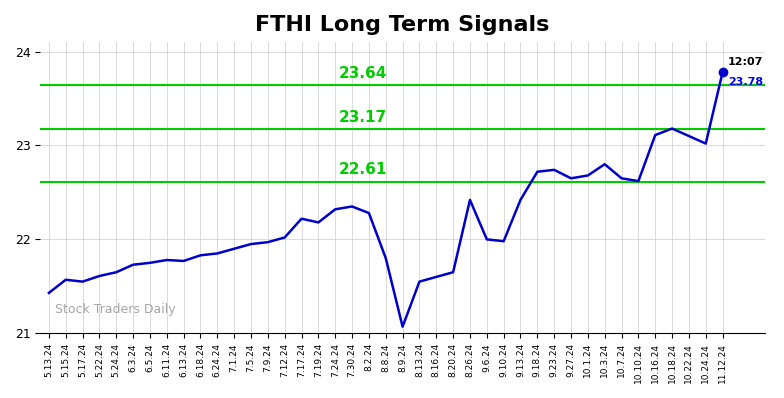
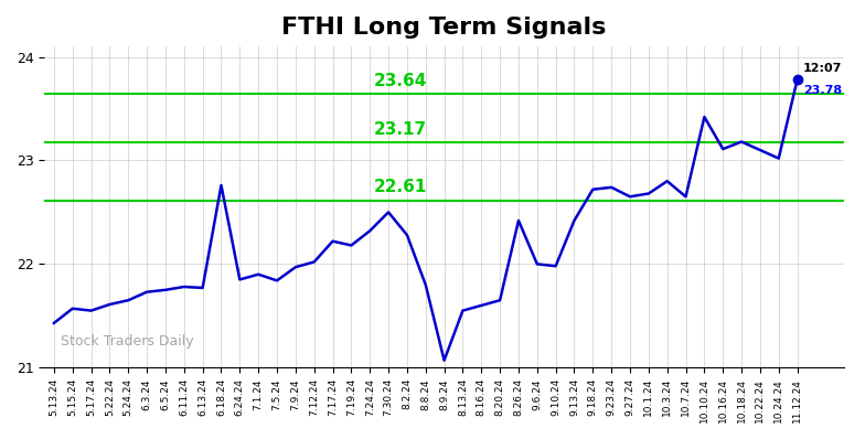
6.18.24: 21.83 -> 22.76
7.5.24: 21.95 -> 21.84
7.30.24: 22.35 -> 22.50
10.10.24: 22.62 -> 23.42
